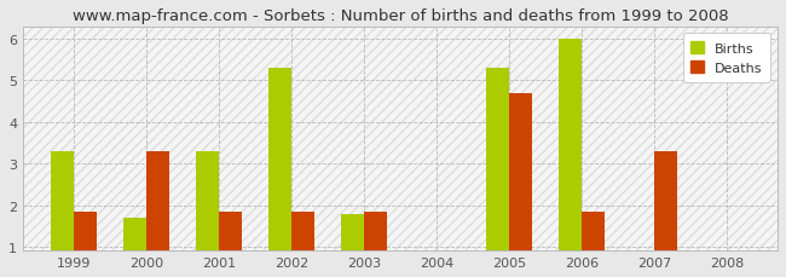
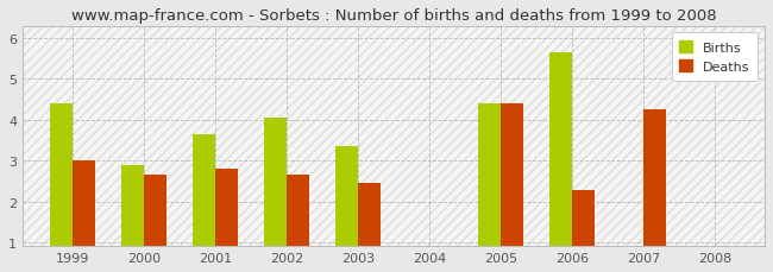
Births/1999: 3.30 -> 4.40
Deaths/1999: 1.85 -> 3.00
Births/2000: 1.70 -> 2.90
Deaths/2000: 3.30 -> 2.65
Births/2001: 3.30 -> 3.65
Deaths/2001: 1.85 -> 2.80
Births/2002: 5.30 -> 4.05
Deaths/2002: 1.85 -> 2.65
Births/2003: 1.80 -> 3.35
Deaths/2003: 1.85 -> 2.45
Births/2005: 5.30 -> 4.40
Deaths/2005: 4.70 -> 4.40
Births/2006: 6.00 -> 5.65
Deaths/2006: 1.85 -> 2.30
Deaths/2007: 3.30 -> 4.25
